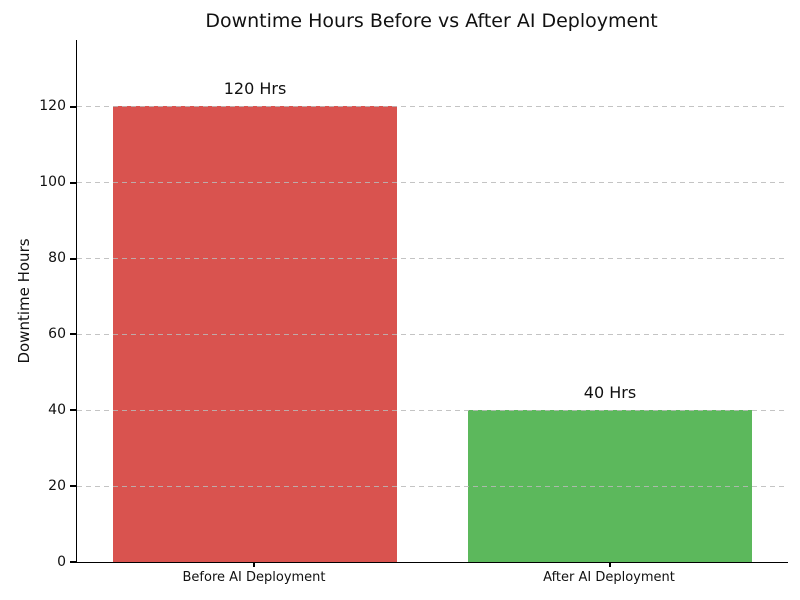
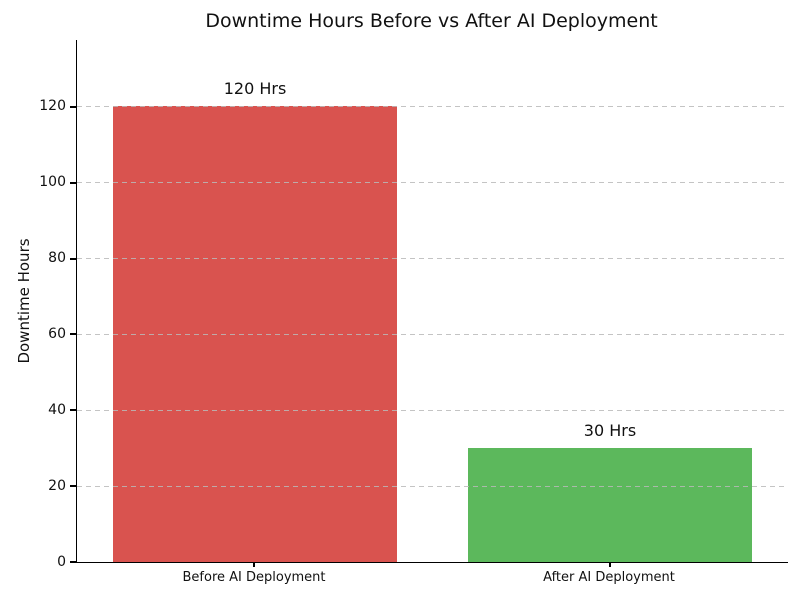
After AI Deployment: 40 -> 30
